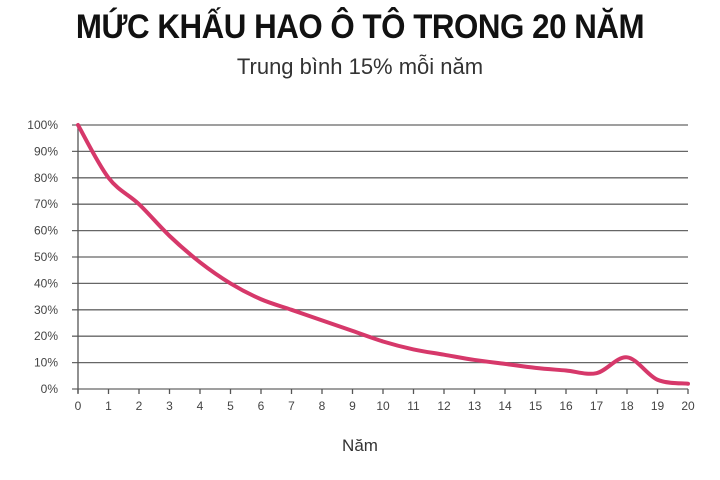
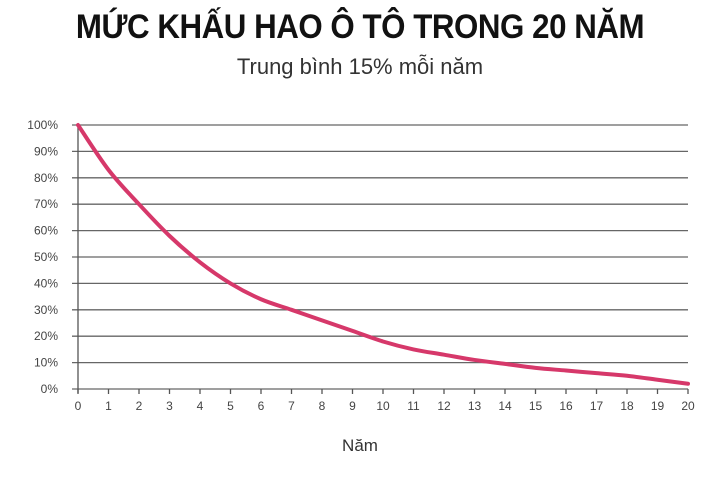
1: 80% -> 83%
18: 12% -> 5%
